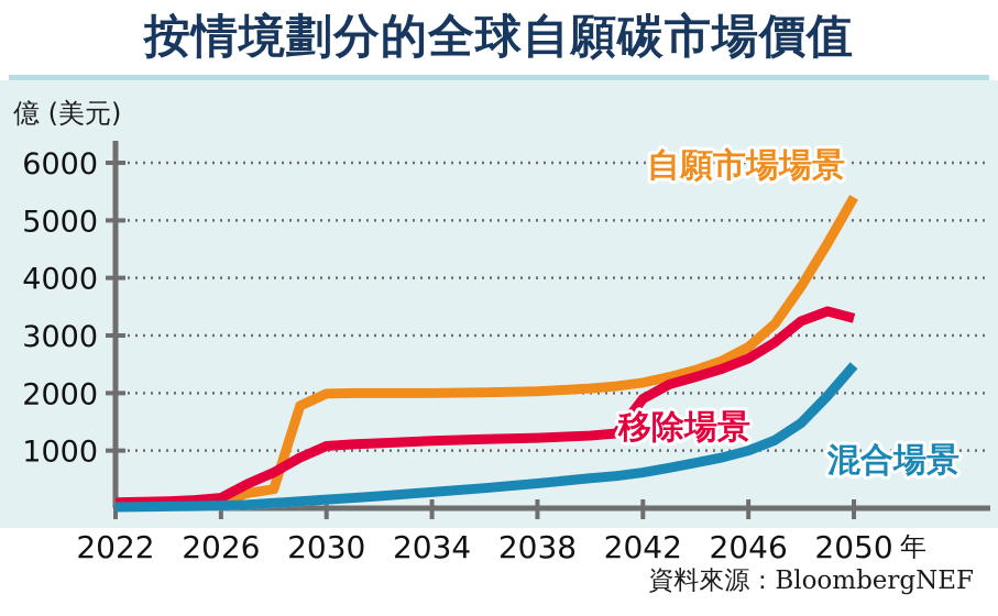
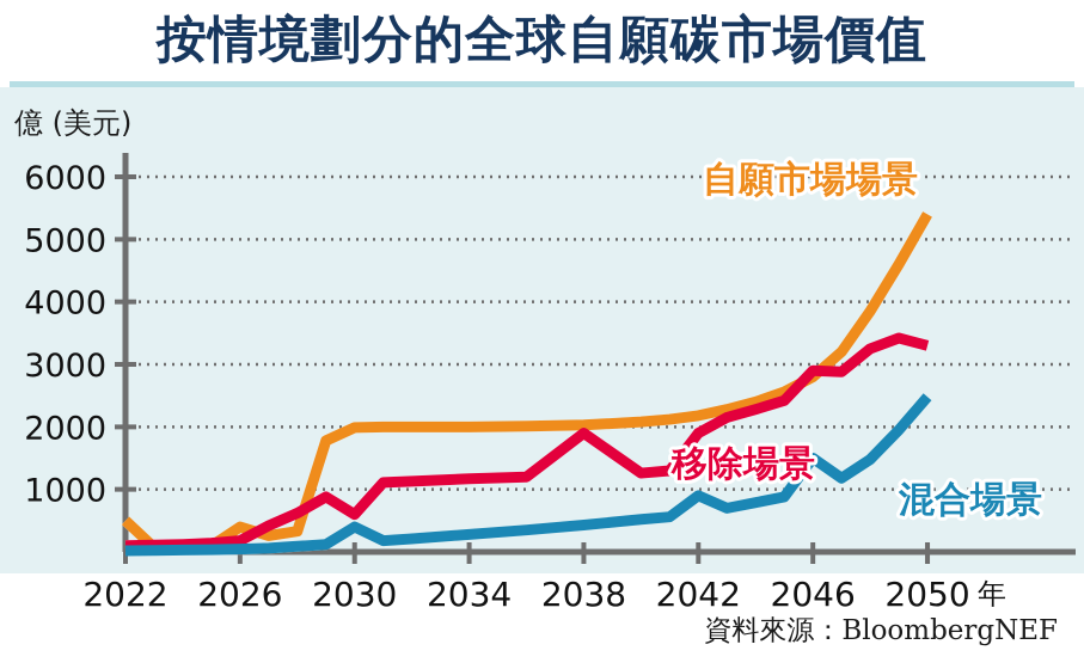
自願市場場景/2022: 100 -> 500
自願市場場景/2026: 100 -> 400
移除場景/2030: 1100 -> 600
混合場景/2030: 200 -> 400
移除場景/2038: 1200 -> 1900
混合場景/2042: 600 -> 900
移除場景/2046: 2600 -> 2900
混合場景/2046: 1000 -> 1500
